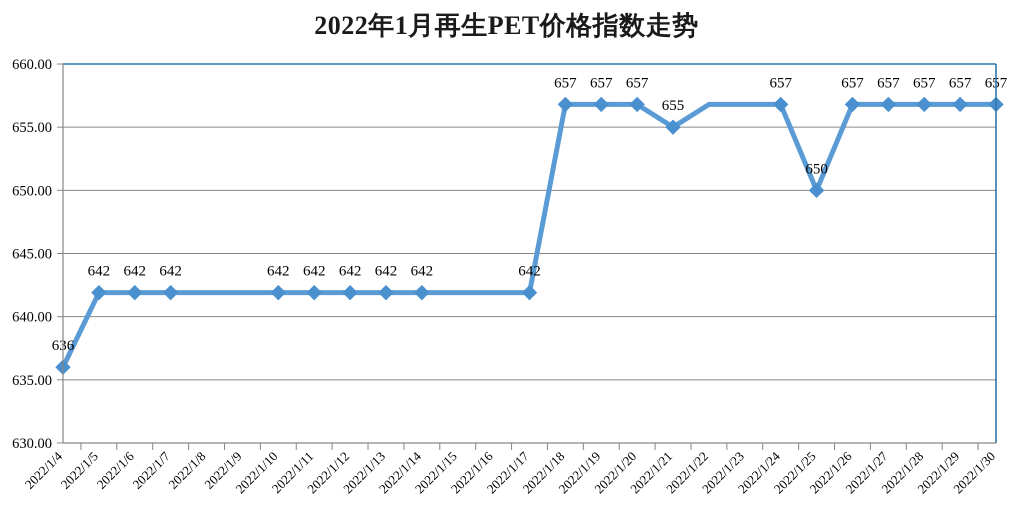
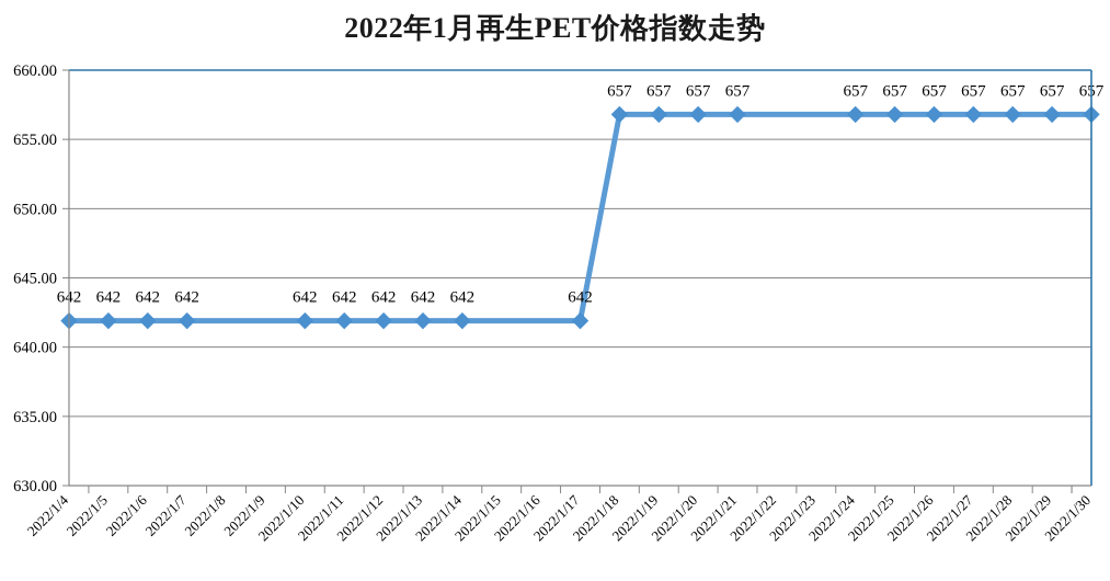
2022/1/4: 636 -> 642
2022/1/21: 655 -> 657
2022/1/25: 650 -> 657
